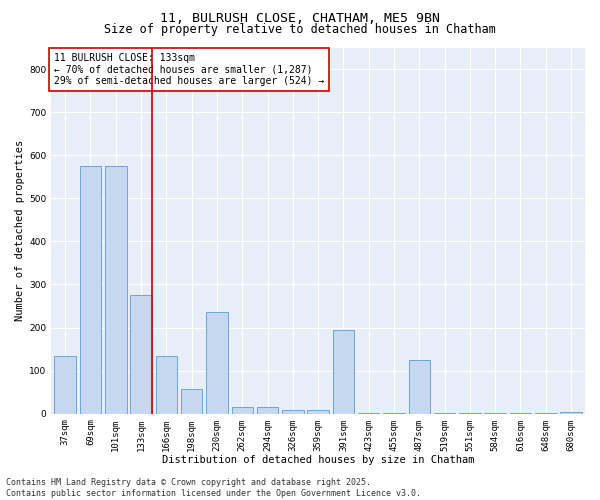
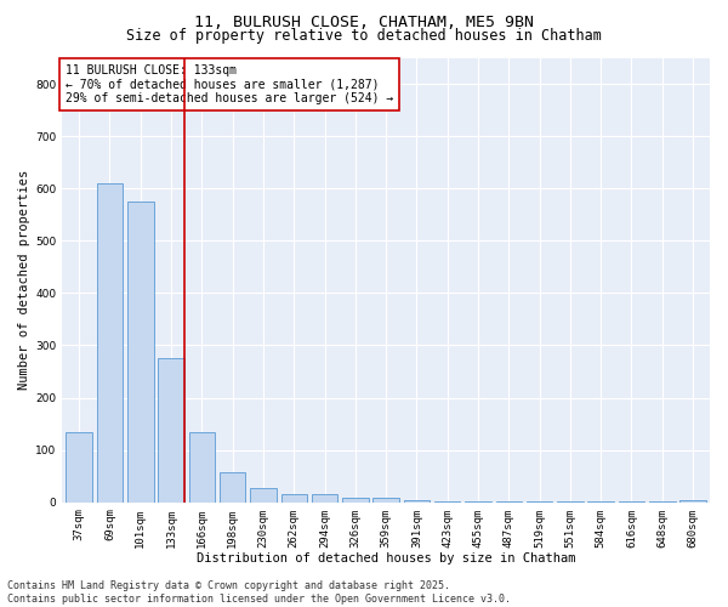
69sqm: 575 -> 610
230sqm: 235 -> 28
391sqm: 195 -> 5
487sqm: 125 -> 2
